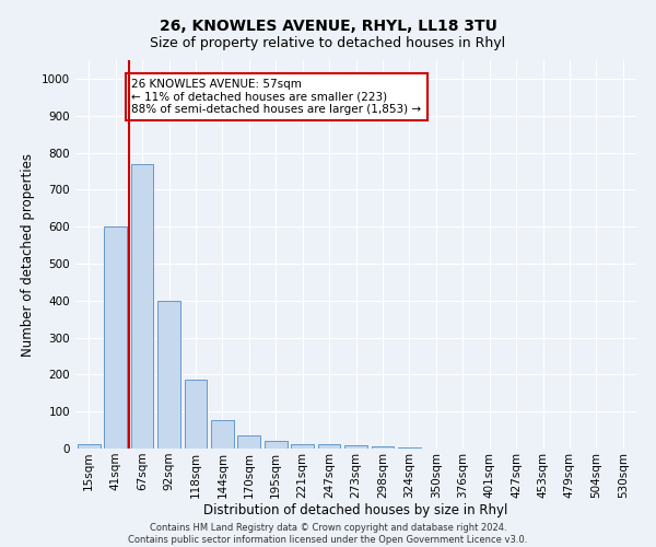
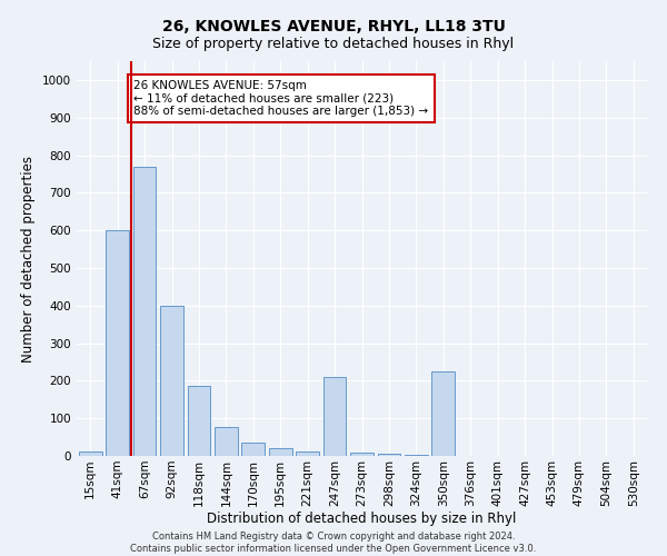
247sqm: 13 -> 210
350sqm: 1 -> 225
